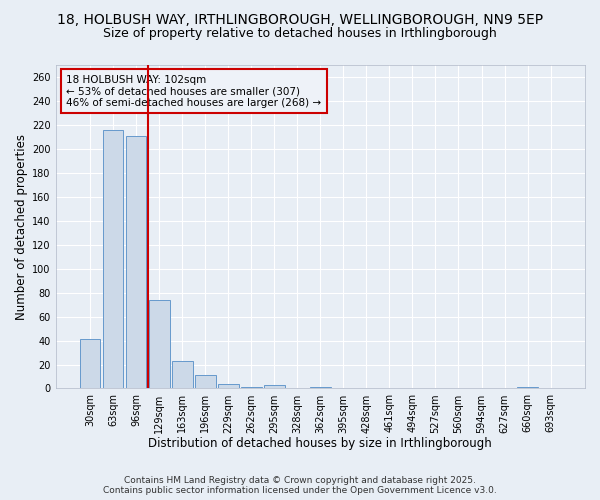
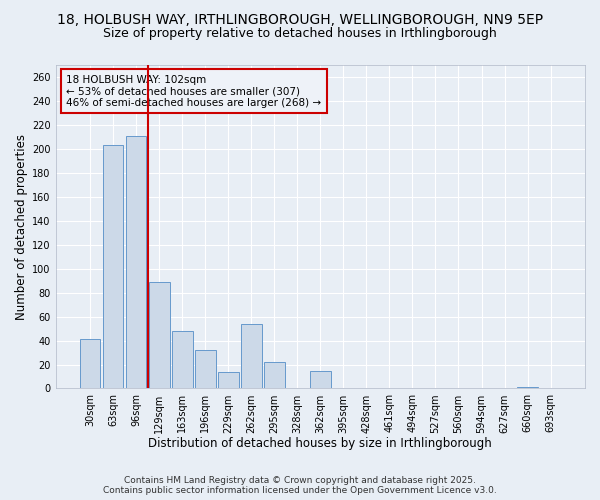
63sqm: 216 -> 203
129sqm: 74 -> 89
163sqm: 23 -> 48
196sqm: 11 -> 32
229sqm: 4 -> 14
262sqm: 1 -> 54
295sqm: 3 -> 22
362sqm: 1 -> 15
